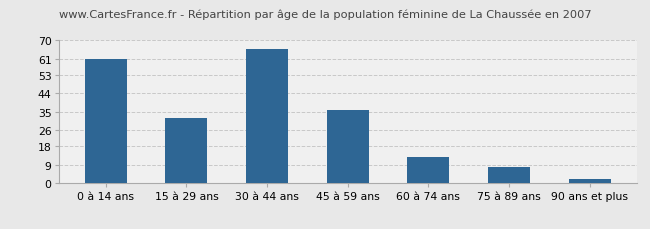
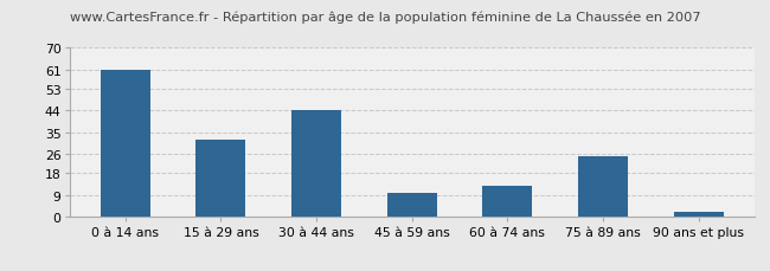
30 à 44 ans: 66 -> 44
45 à 59 ans: 36 -> 10
75 à 89 ans: 8 -> 25
